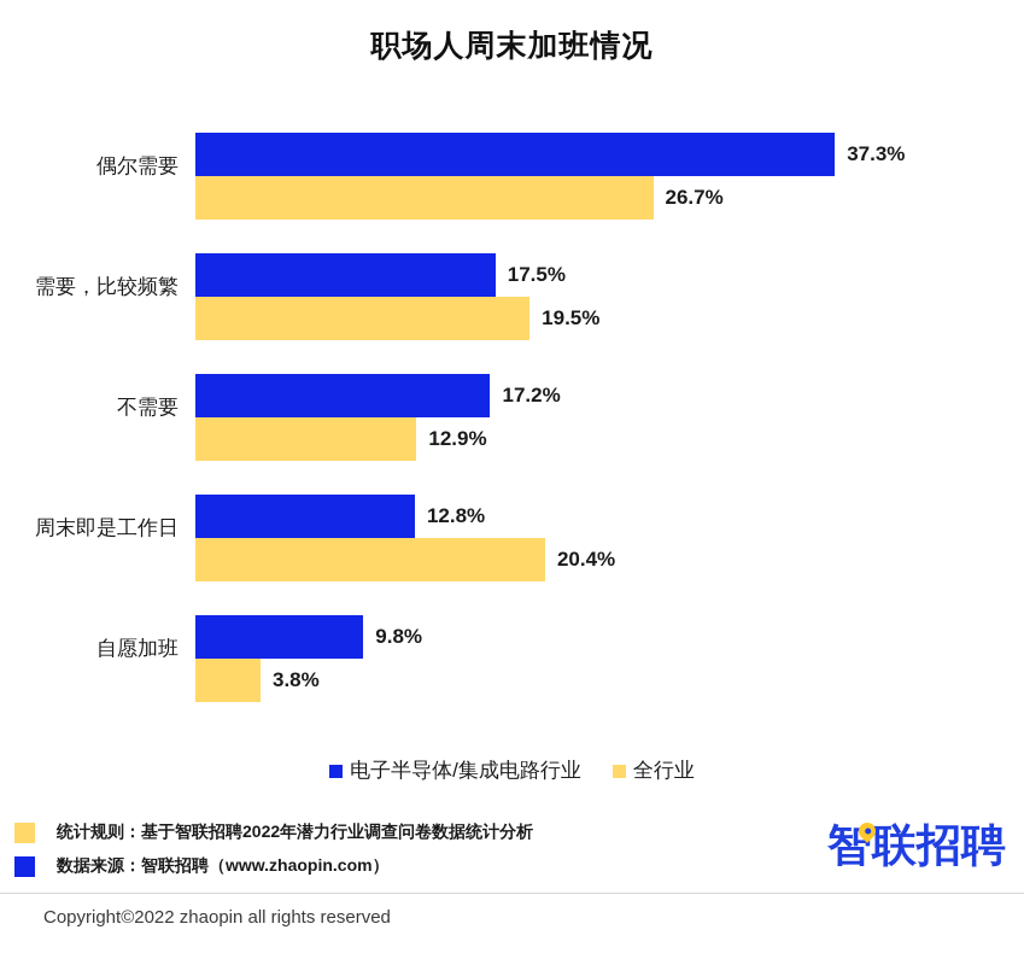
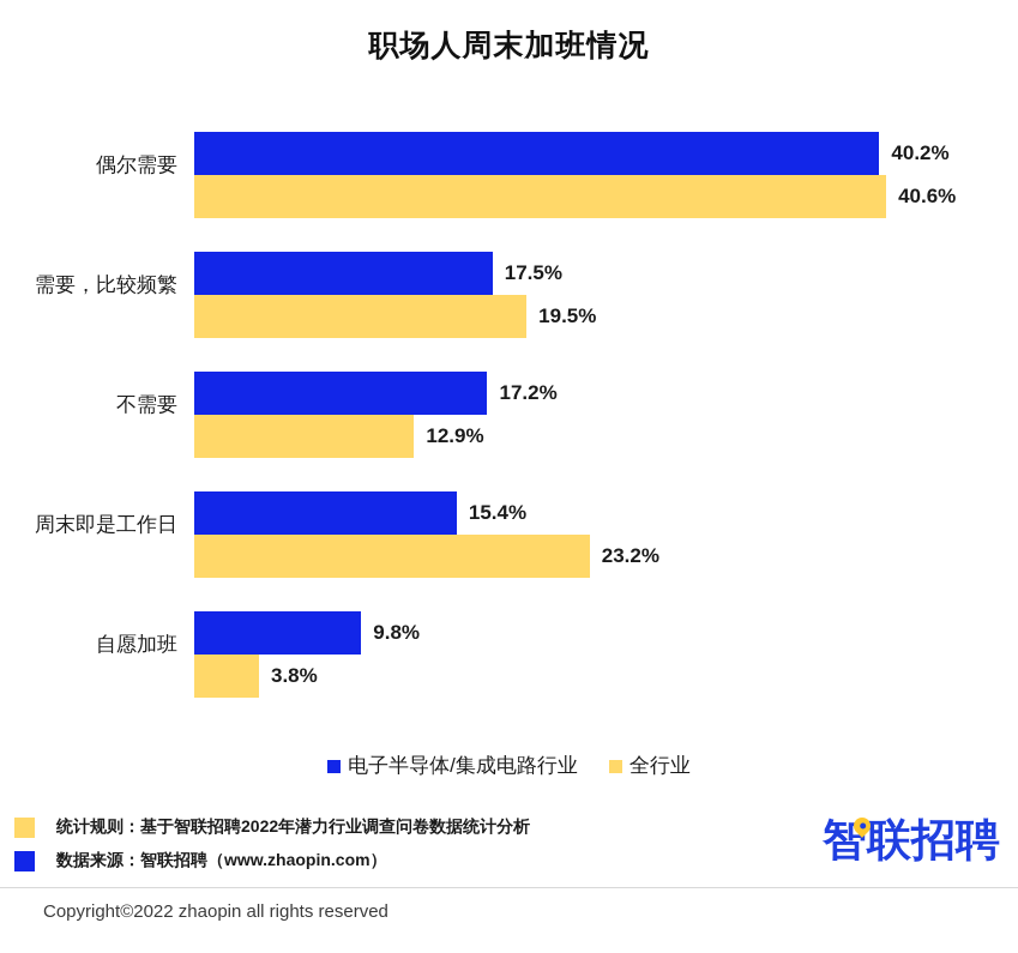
电子半导体/集成电路行业/偶尔需要: 37.3% -> 40.2%
全行业/偶尔需要: 26.7% -> 40.6%
电子半导体/集成电路行业/周末即是工作日: 12.8% -> 15.4%
全行业/周末即是工作日: 20.4% -> 23.2%
